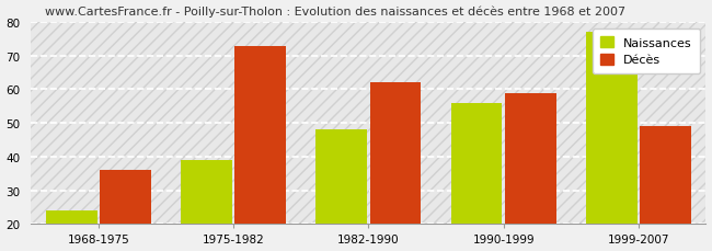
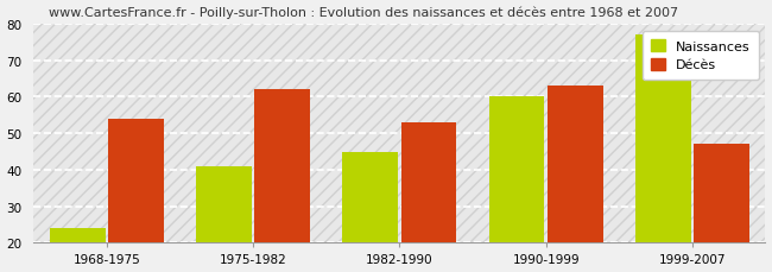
Décès/1968-1975: 36 -> 54
Naissances/1975-1982: 39 -> 41
Décès/1975-1982: 73 -> 62
Naissances/1982-1990: 48 -> 45
Décès/1982-1990: 62 -> 53
Naissances/1990-1999: 56 -> 60
Décès/1990-1999: 59 -> 63
Décès/1999-2007: 49 -> 47
